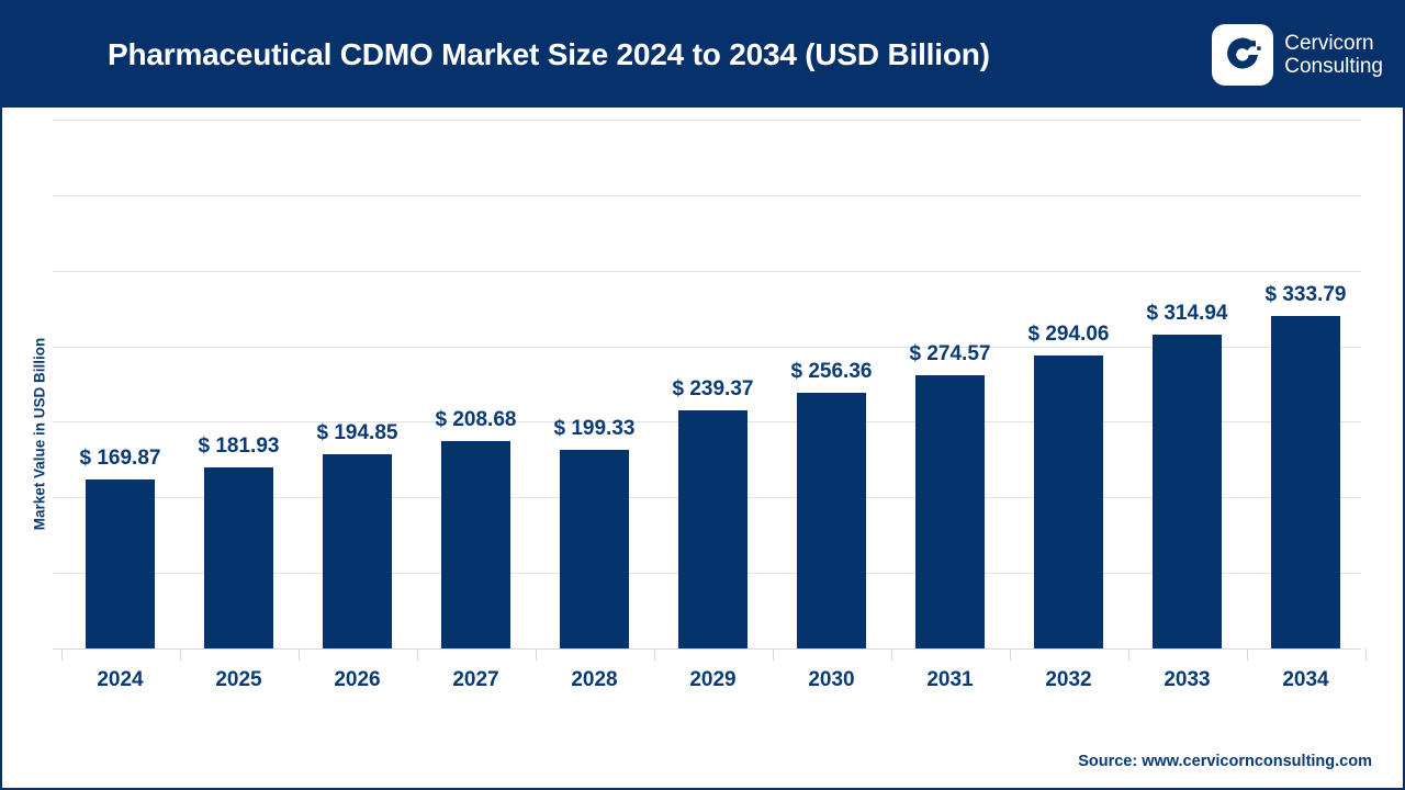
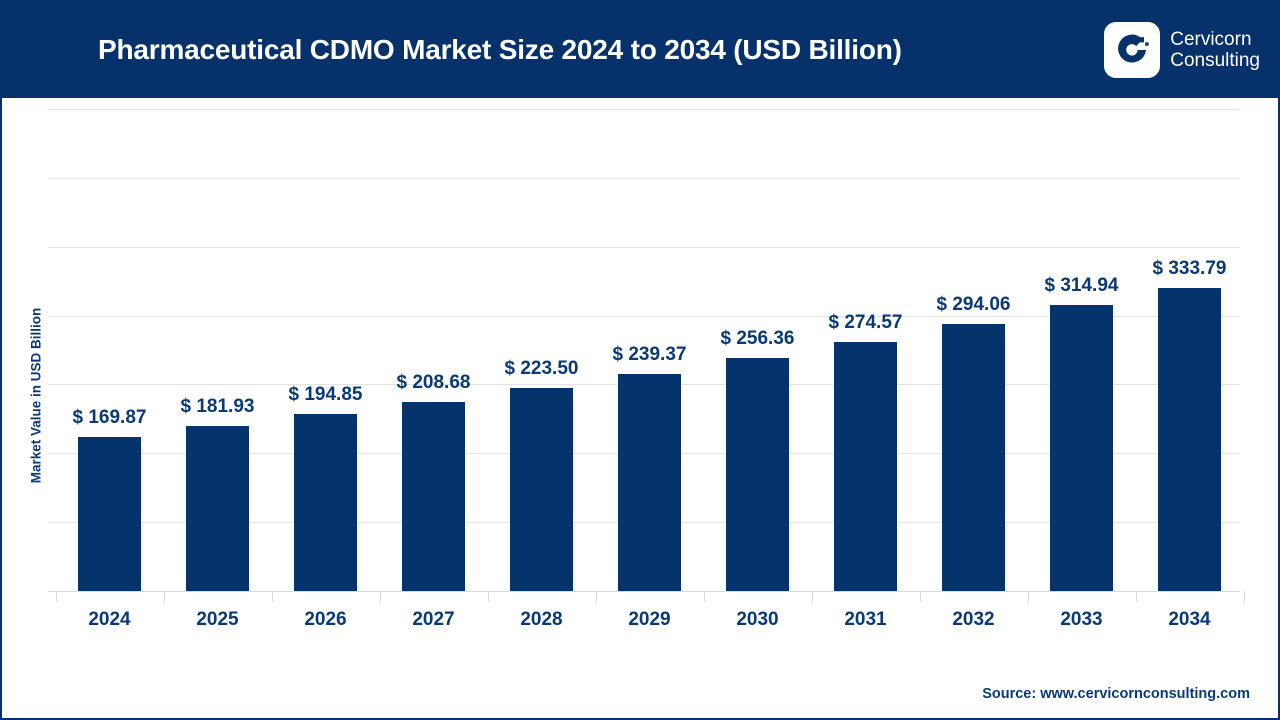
2028: 199.33 -> 223.50
